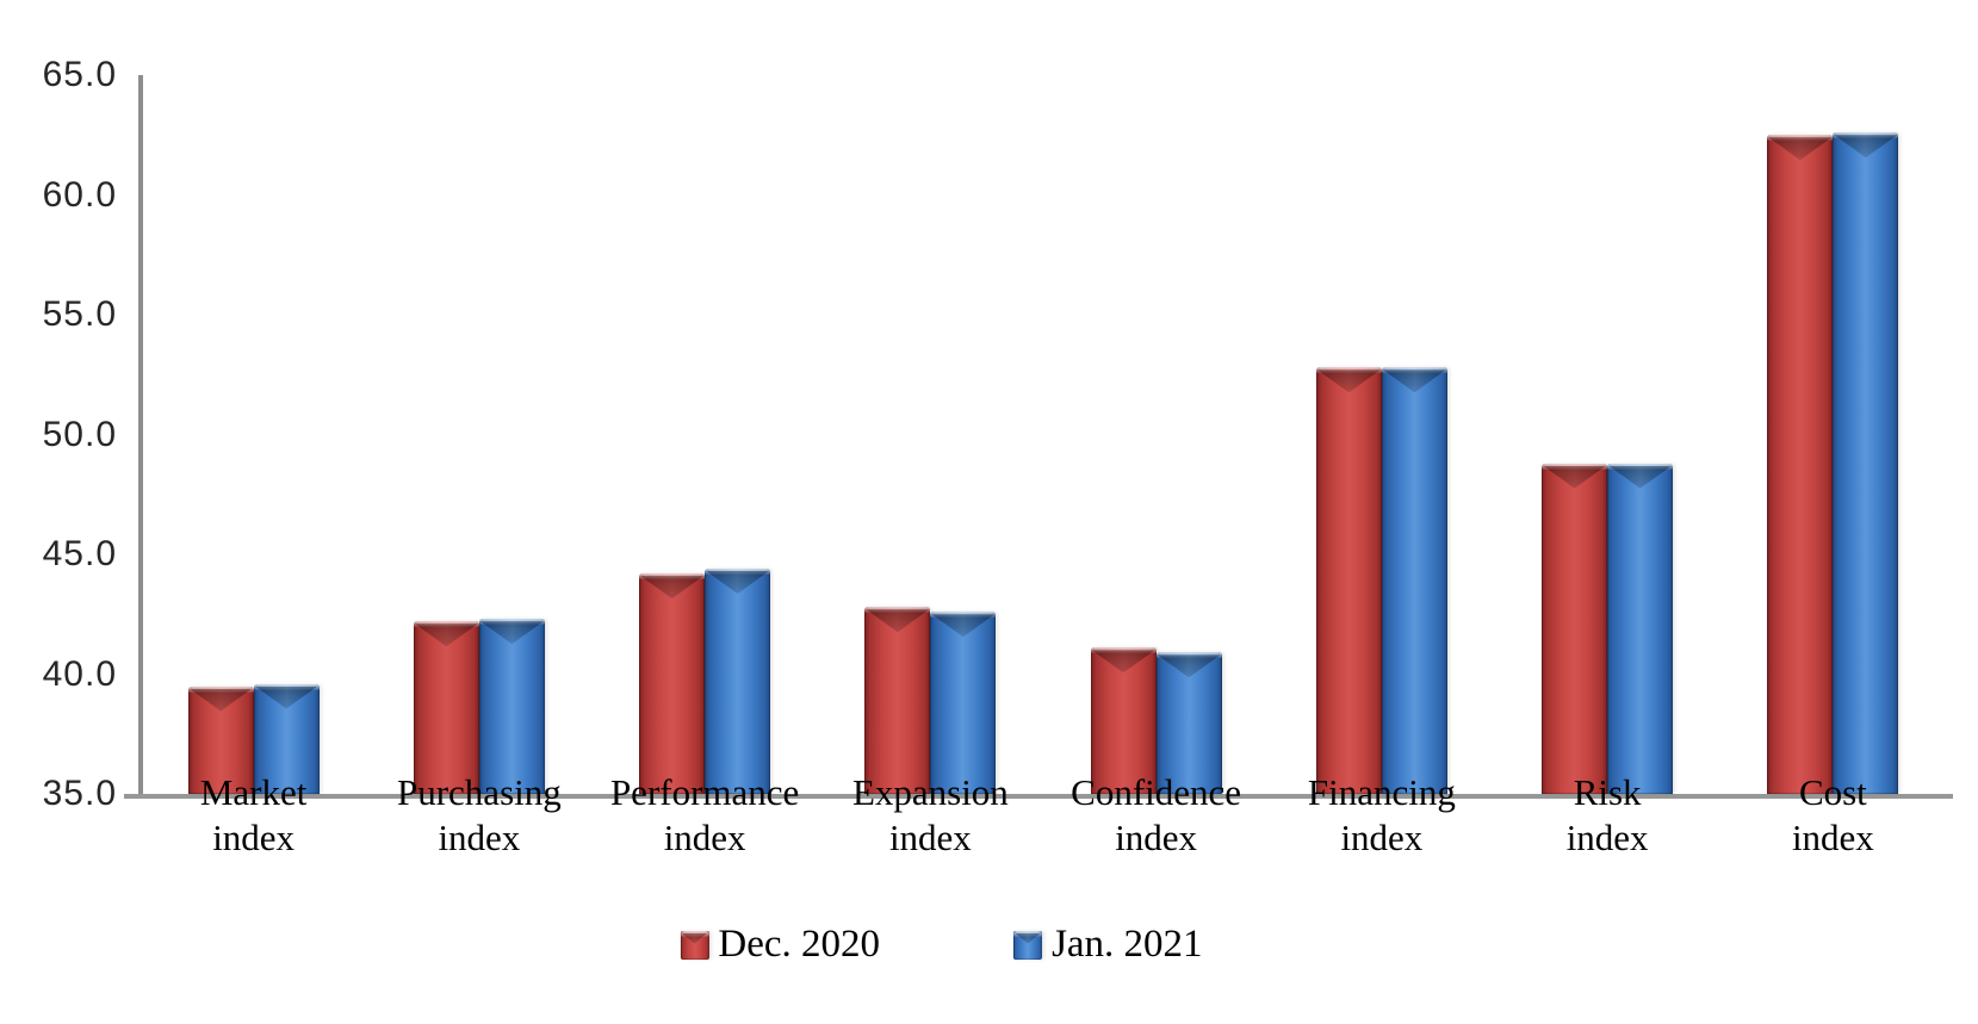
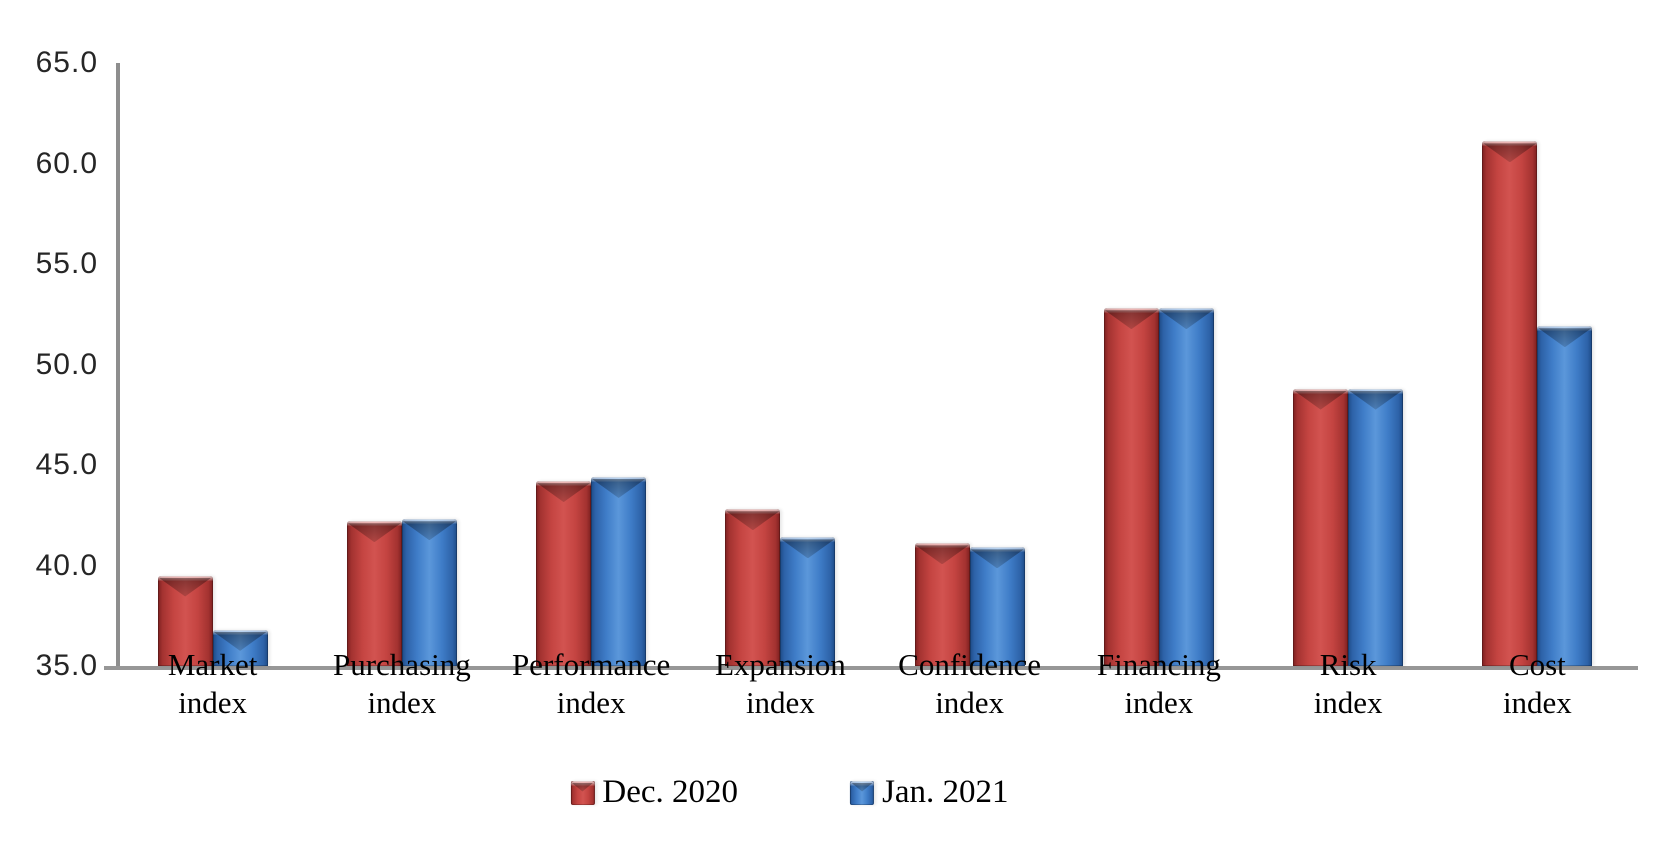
Jan. 2021/Market index: 39.6 -> 36.8
Jan. 2021/Expansion index: 42.6 -> 41.4
Dec. 2020/Cost index: 62.5 -> 61.1
Jan. 2021/Cost index: 62.6 -> 51.9
